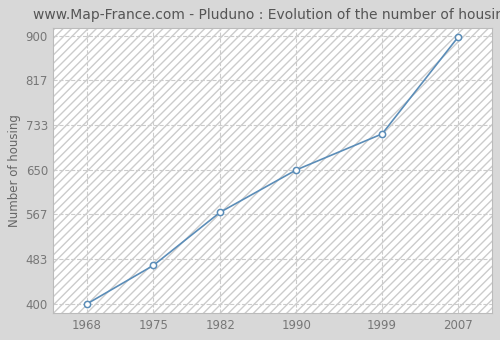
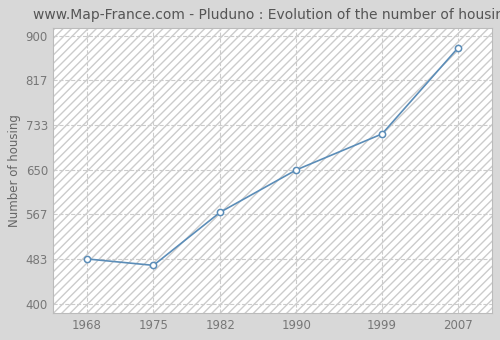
1968: 400 -> 484
2007: 898 -> 878
